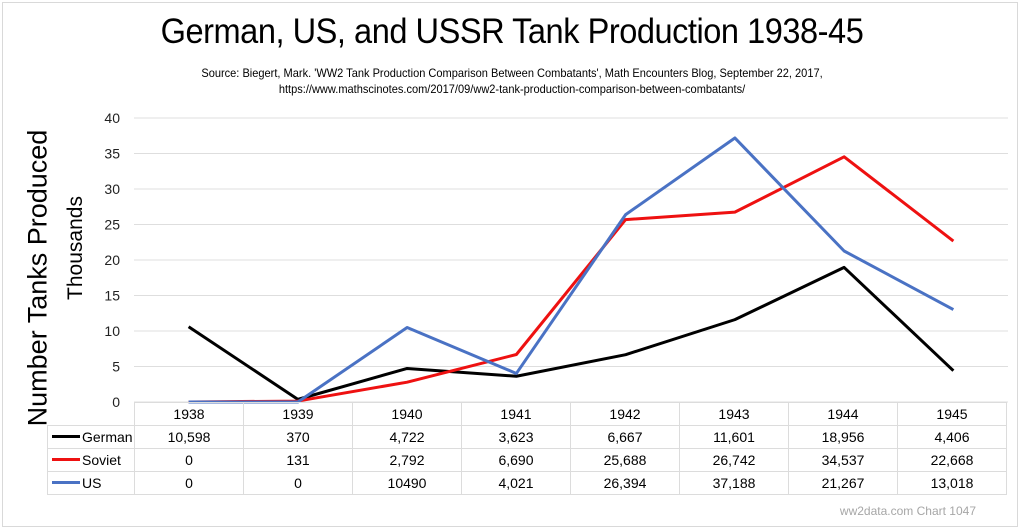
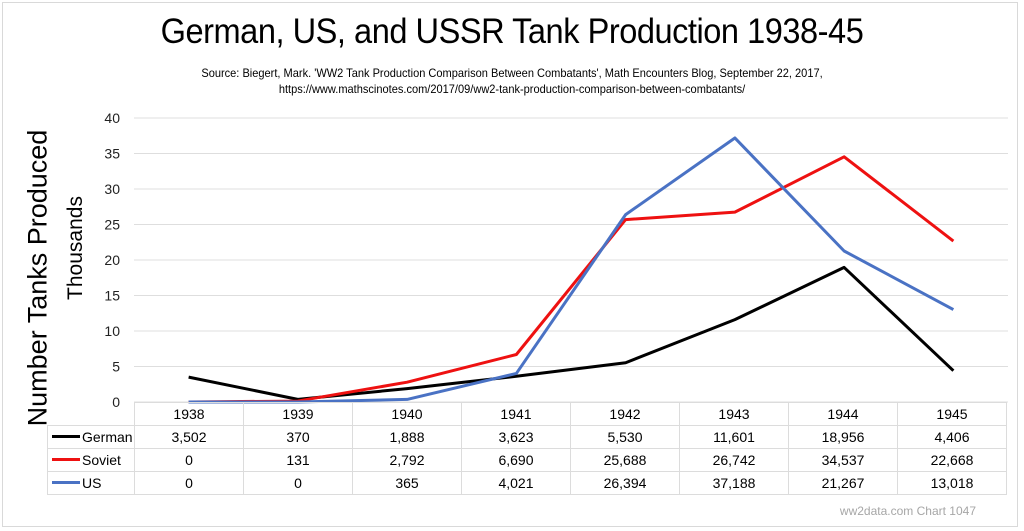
German/1938: 10,598 -> 3,502
German/1940: 4,722 -> 1,888
US/1940: 10490 -> 365
German/1942: 6,667 -> 5,530
